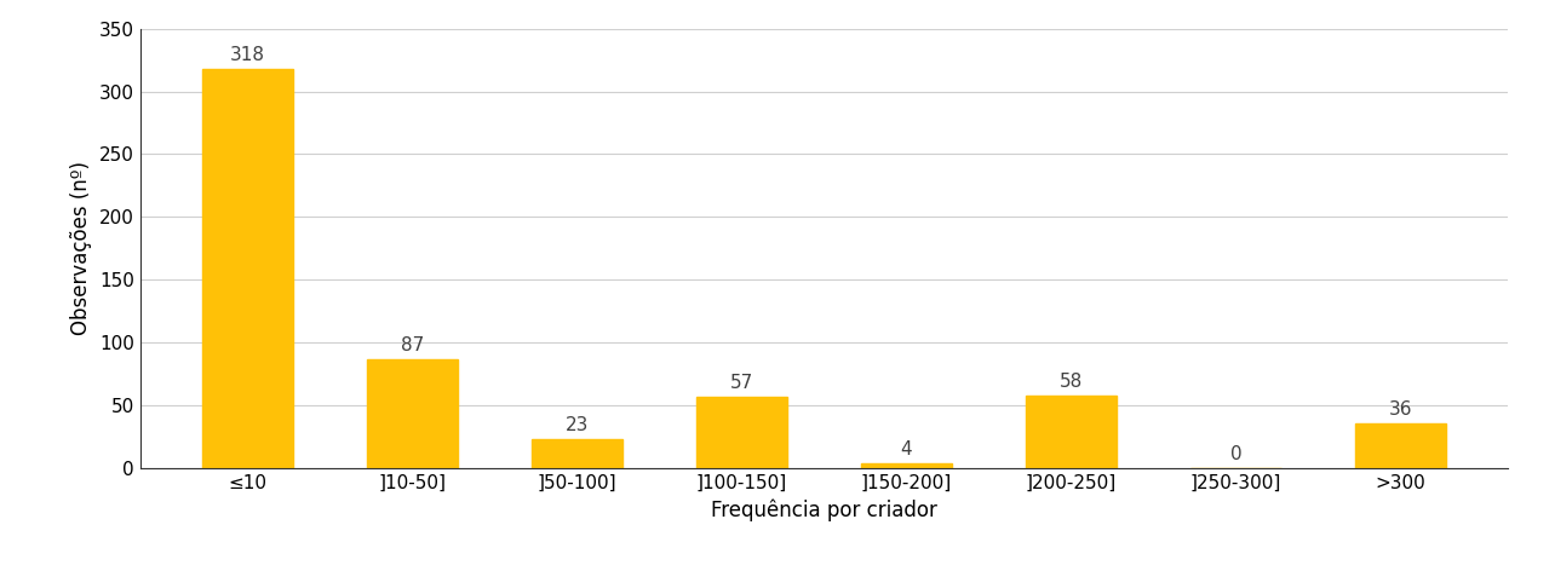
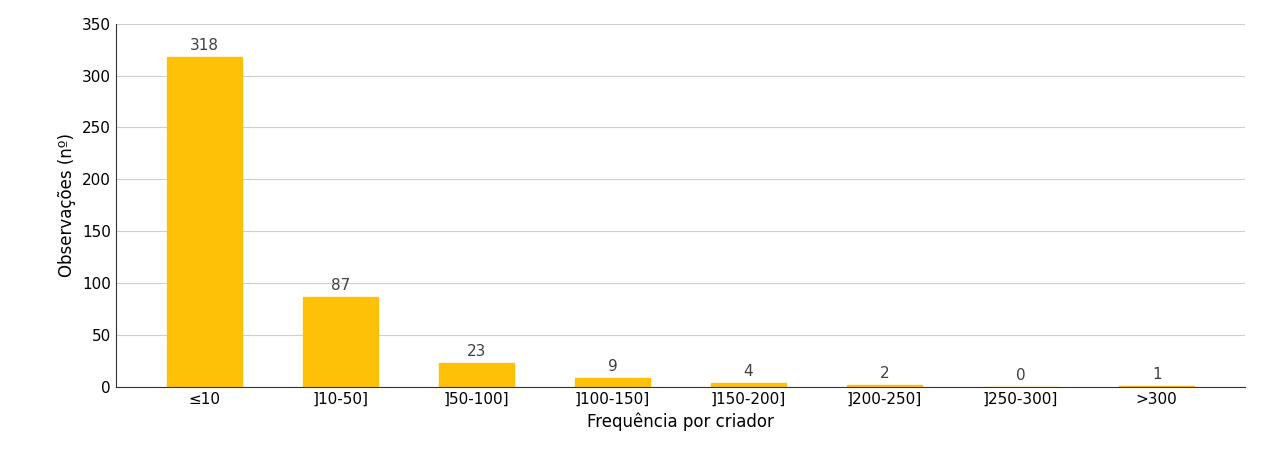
]100-150]: 57 -> 9
]200-250]: 58 -> 2
>300: 36 -> 1
